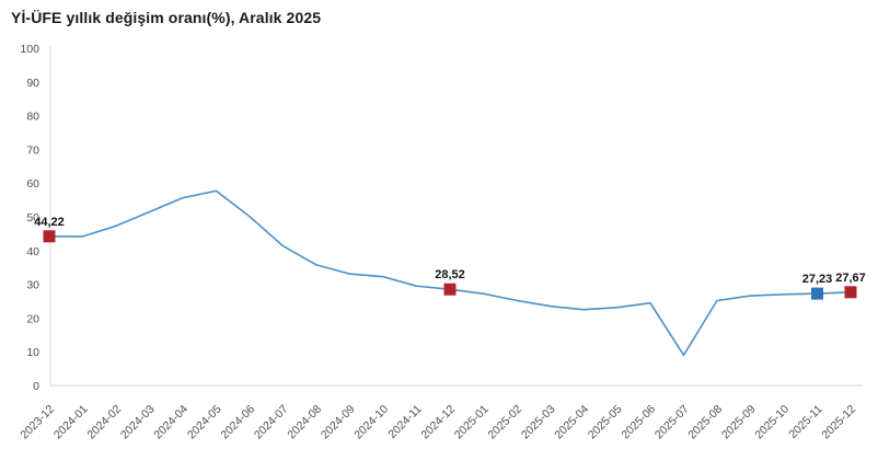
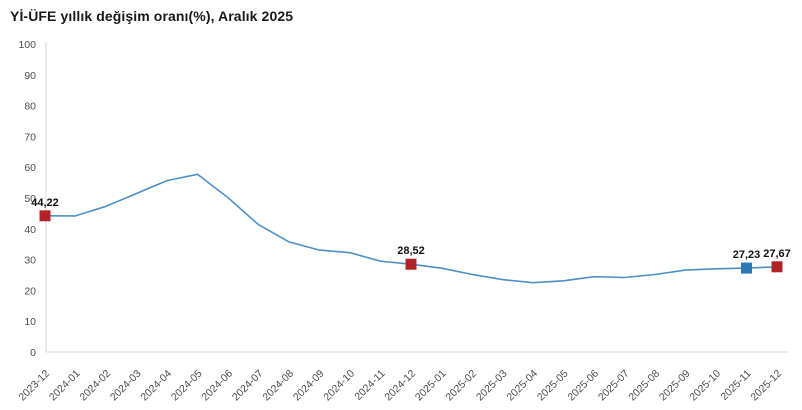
2025-07: 9 -> 24
